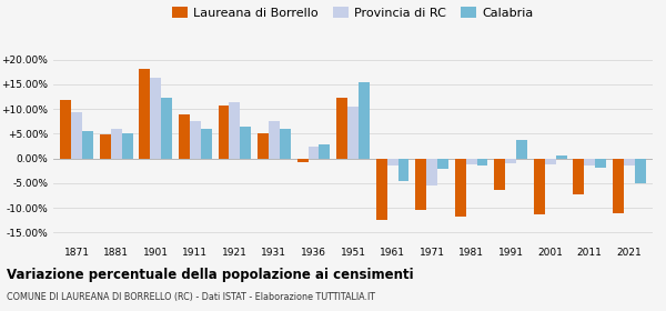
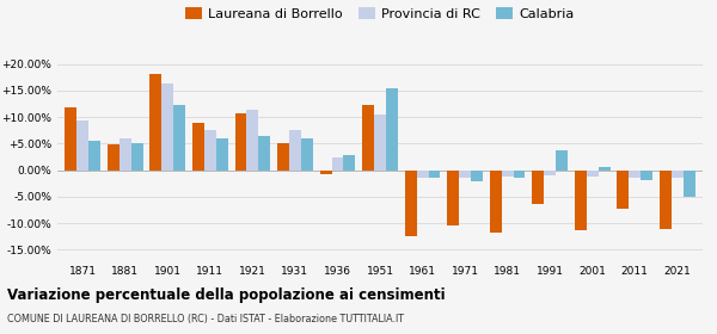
Calabria/1961: -4.5% -> -1.5%
Provincia di RC/1971: -5.5% -> -1.3%
